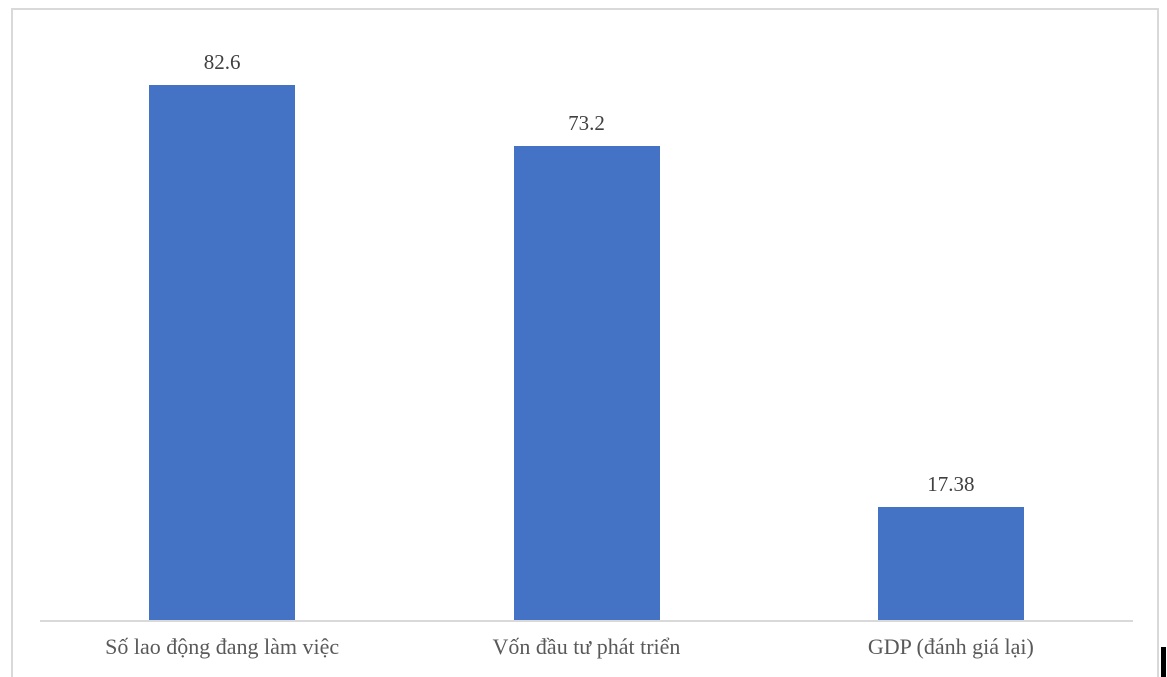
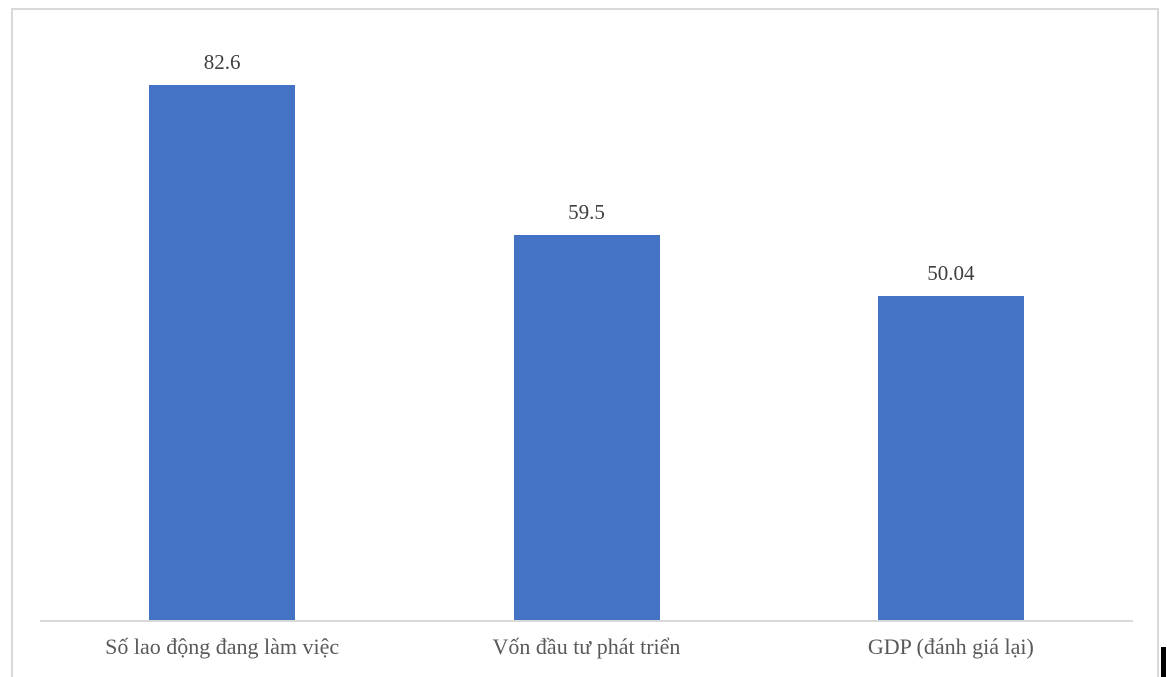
Vốn đầu tư phát triển: 73.2 -> 59.5
GDP (đánh giá lại): 17.38 -> 50.04
